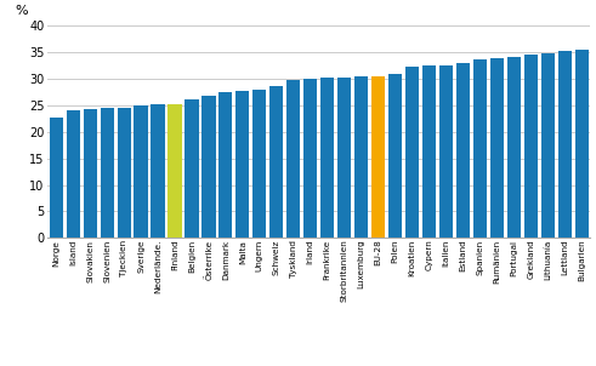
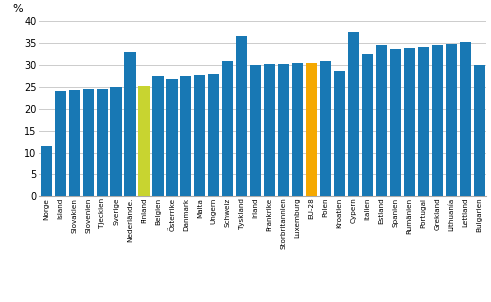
Norge: 22.7 -> 11.5
Nederlände.: 25.1 -> 33.0
Belgien: 26.0 -> 27.5
Schweiz: 28.6 -> 31.0
Tyskland: 29.7 -> 36.5
Kroatien: 32.3 -> 28.5
Cypern: 32.4 -> 37.5
Estland: 32.9 -> 34.5
Bulgarien: 35.4 -> 30.0
